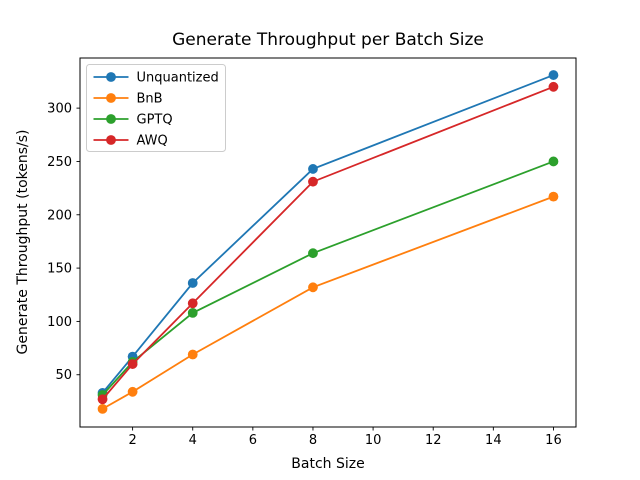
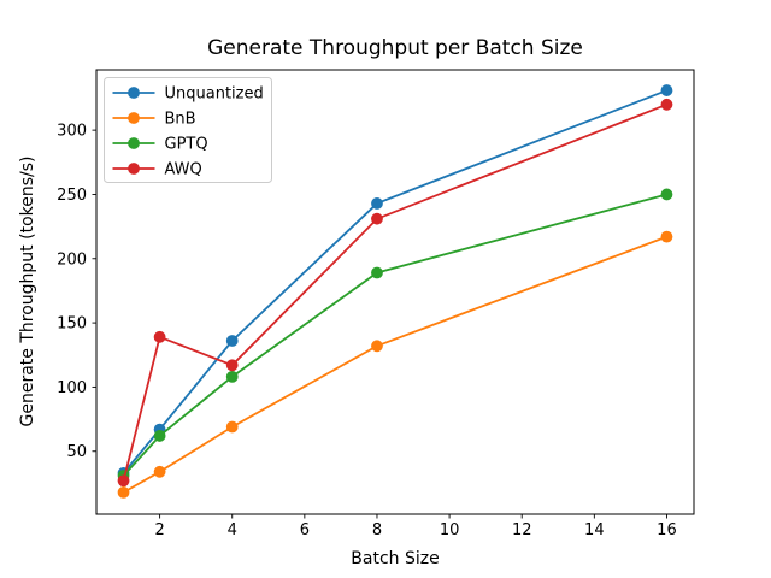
AWQ/2: 60 -> 139
GPTQ/8: 164 -> 189
